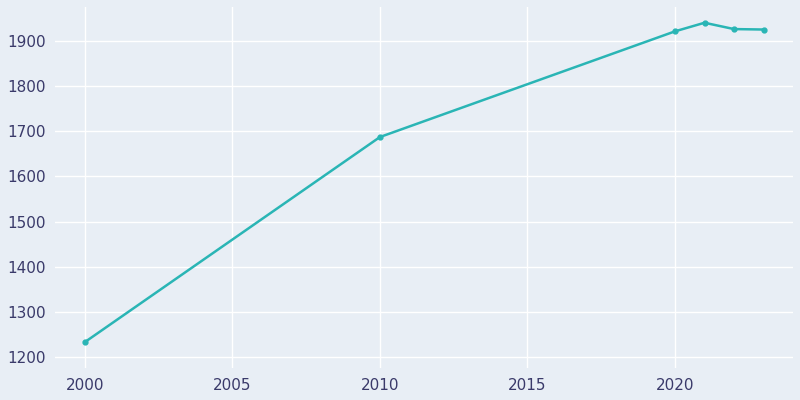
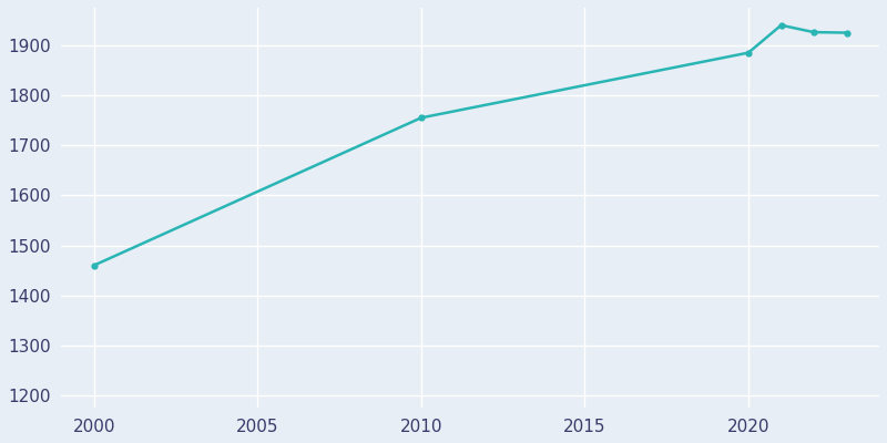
2000: 1233 -> 1460
2010: 1687 -> 1755
2020: 1921 -> 1885
